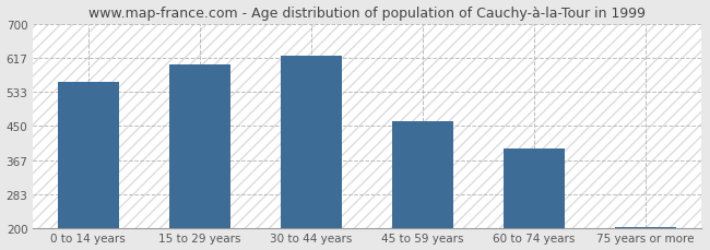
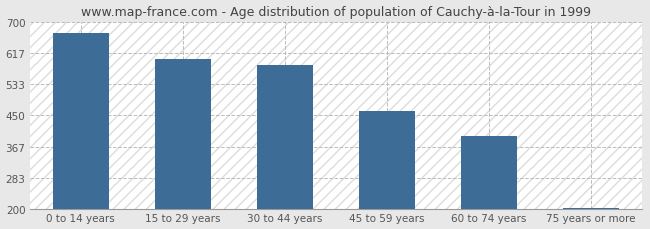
0 to 14 years: 557 -> 670
30 to 44 years: 622 -> 585
